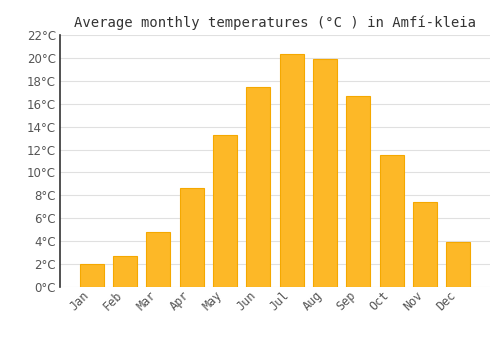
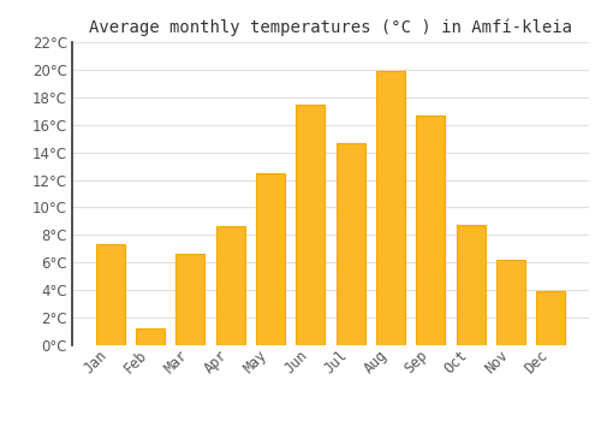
Jan: 2.0°C -> 7.3°C
Feb: 2.7°C -> 1.2°C
Mar: 4.8°C -> 6.6°C
May: 13.3°C -> 12.5°C
Jul: 20.3°C -> 14.7°C
Oct: 11.5°C -> 8.7°C
Nov: 7.4°C -> 6.2°C
